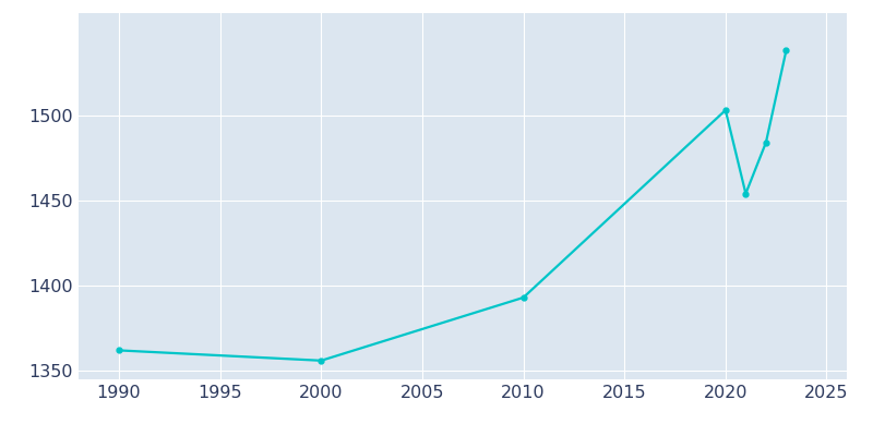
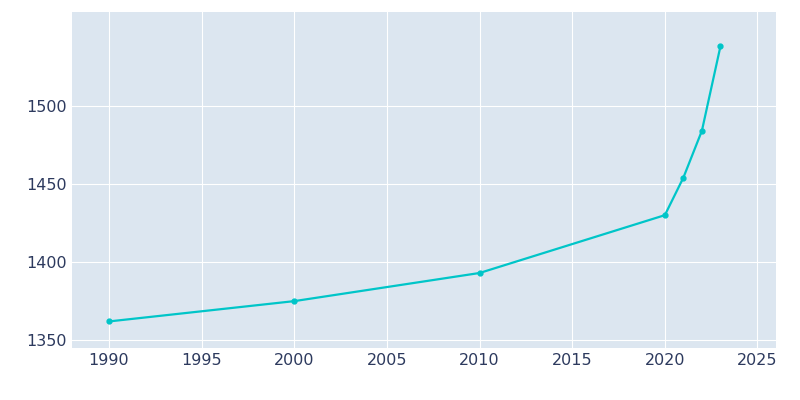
2000: 1356 -> 1375
2020: 1503 -> 1430
